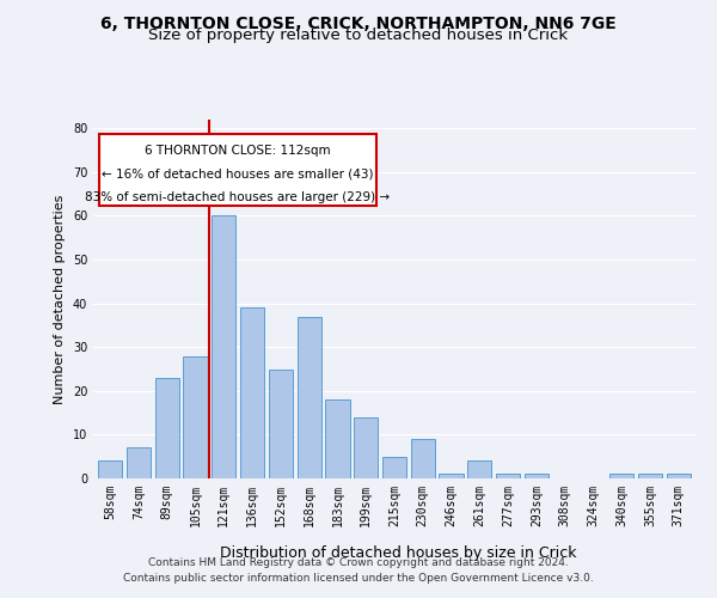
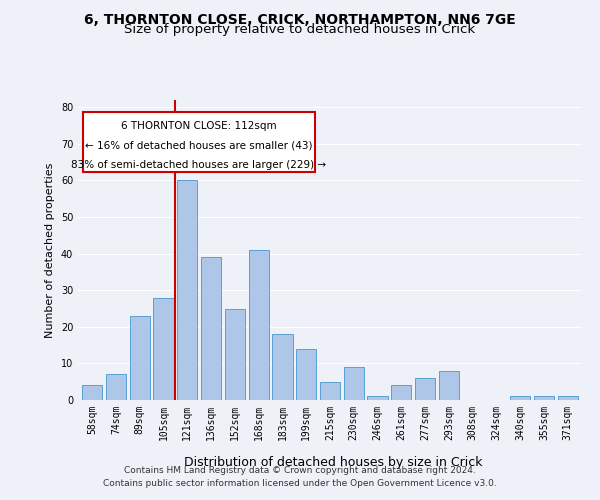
168sqm: 37 -> 41
277sqm: 1 -> 6
293sqm: 1 -> 8
